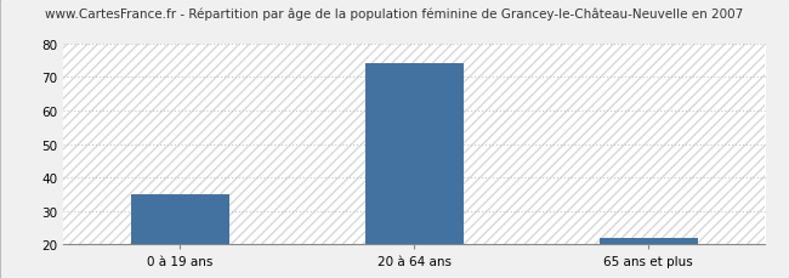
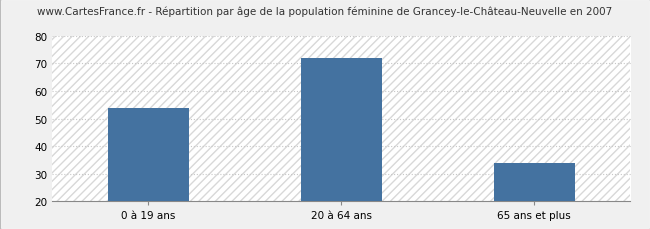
0 à 19 ans: 35 -> 54
20 à 64 ans: 74 -> 72
65 ans et plus: 22 -> 34
